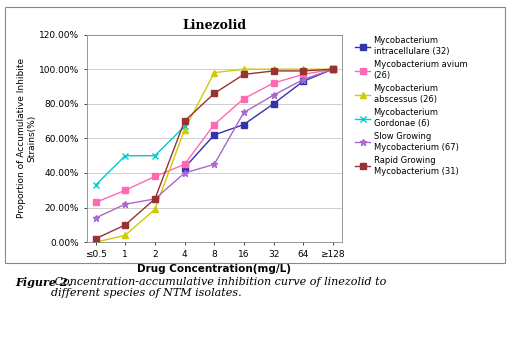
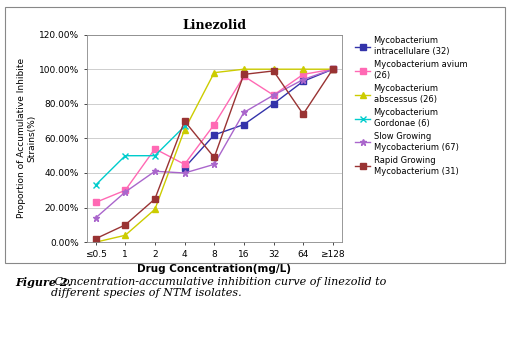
Slow Growing Mycobacterium (67)/1: 22% -> 29%
Mycobacterium avium (26)/2: 38% -> 54%
Slow Growing Mycobacterium (67)/2: 25% -> 41%
Rapid Growing Mycobacterium (31)/8: 86% -> 49%
Mycobacterium avium (26)/16: 83% -> 96%
Mycobacterium avium (26)/32: 92% -> 85%
Rapid Growing Mycobacterium (31)/64: 99% -> 74%
